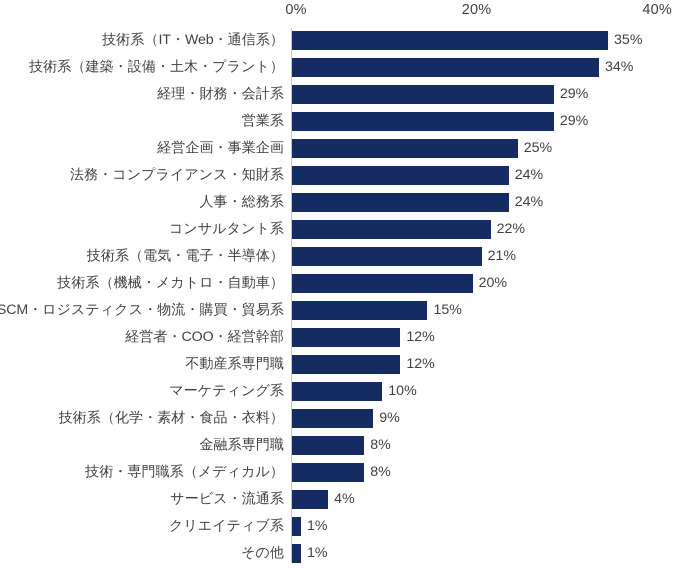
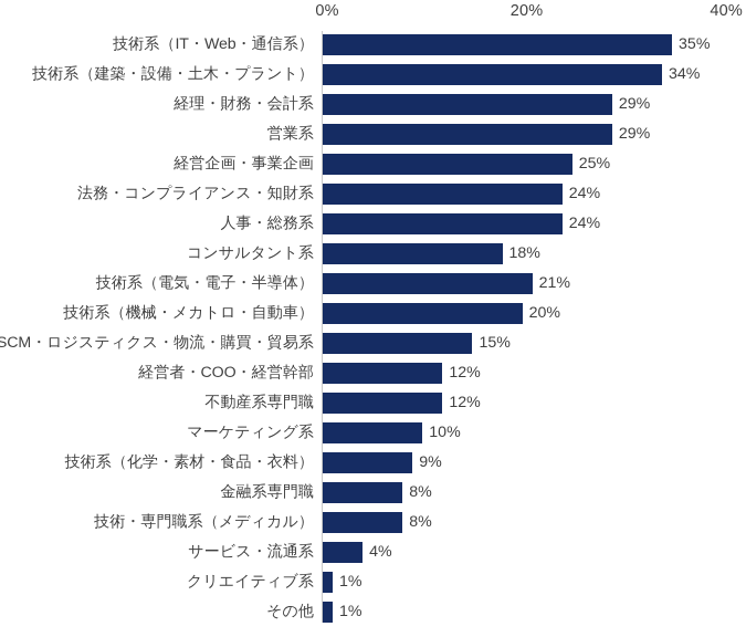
コンサルタント系: 22% -> 18%
